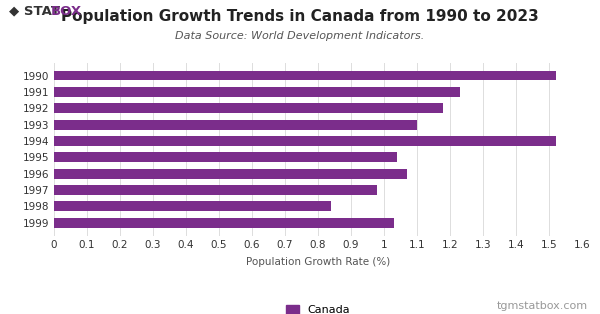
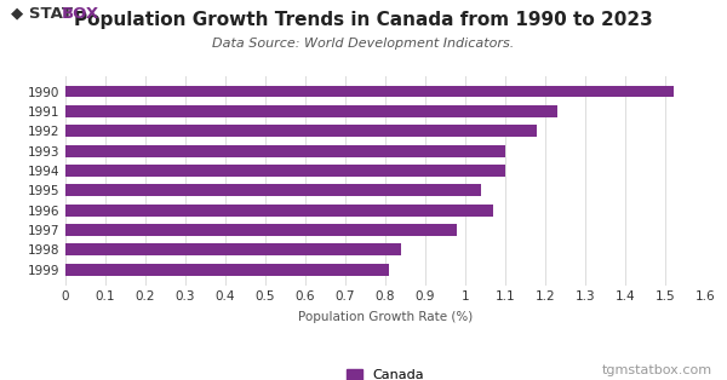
1994: 1.52 -> 1.10
1999: 1.03 -> 0.81
